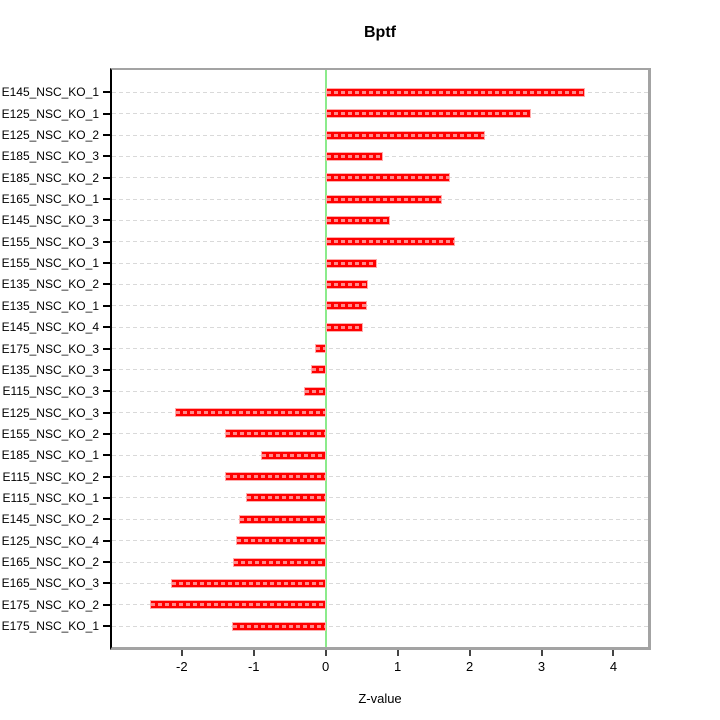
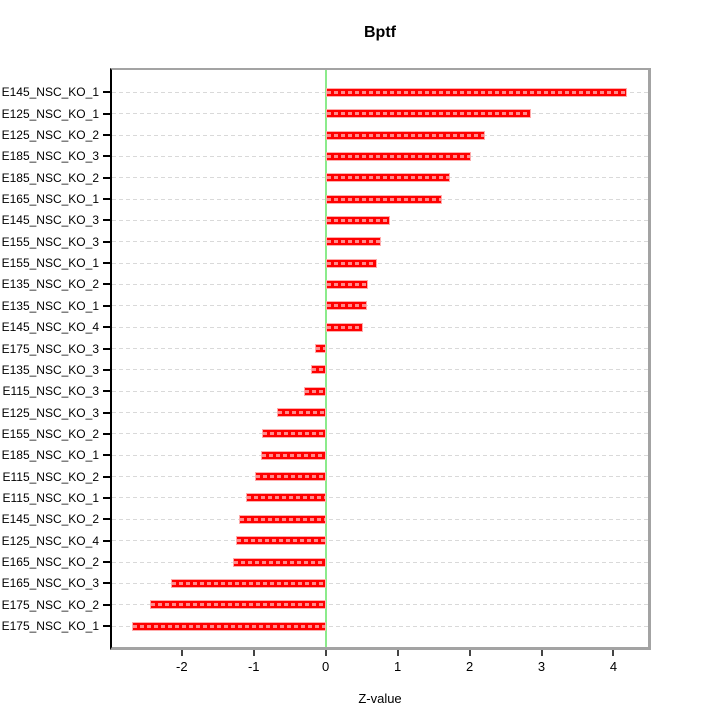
E145_NSC_KO_1: 3.6 -> 4.2
E185_NSC_KO_3: 0.8 -> 2.0
E155_NSC_KO_3: 1.8 -> 0.8
E125_NSC_KO_3: -2.1 -> -0.7
E155_NSC_KO_2: -1.4 -> -0.9
E115_NSC_KO_2: -1.4 -> -1.0
E175_NSC_KO_1: -1.3 -> -2.7
